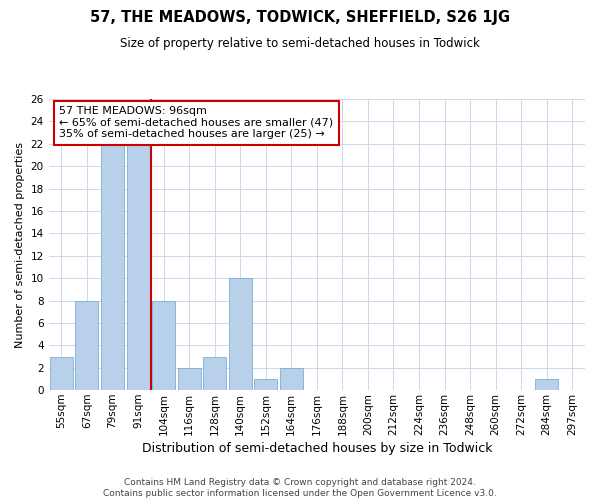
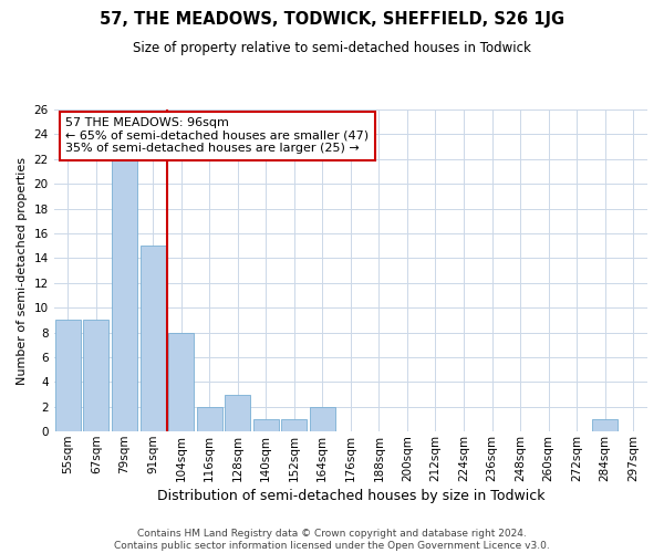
55sqm: 3 -> 9
67sqm: 8 -> 9
91sqm: 22 -> 15
140sqm: 10 -> 1
